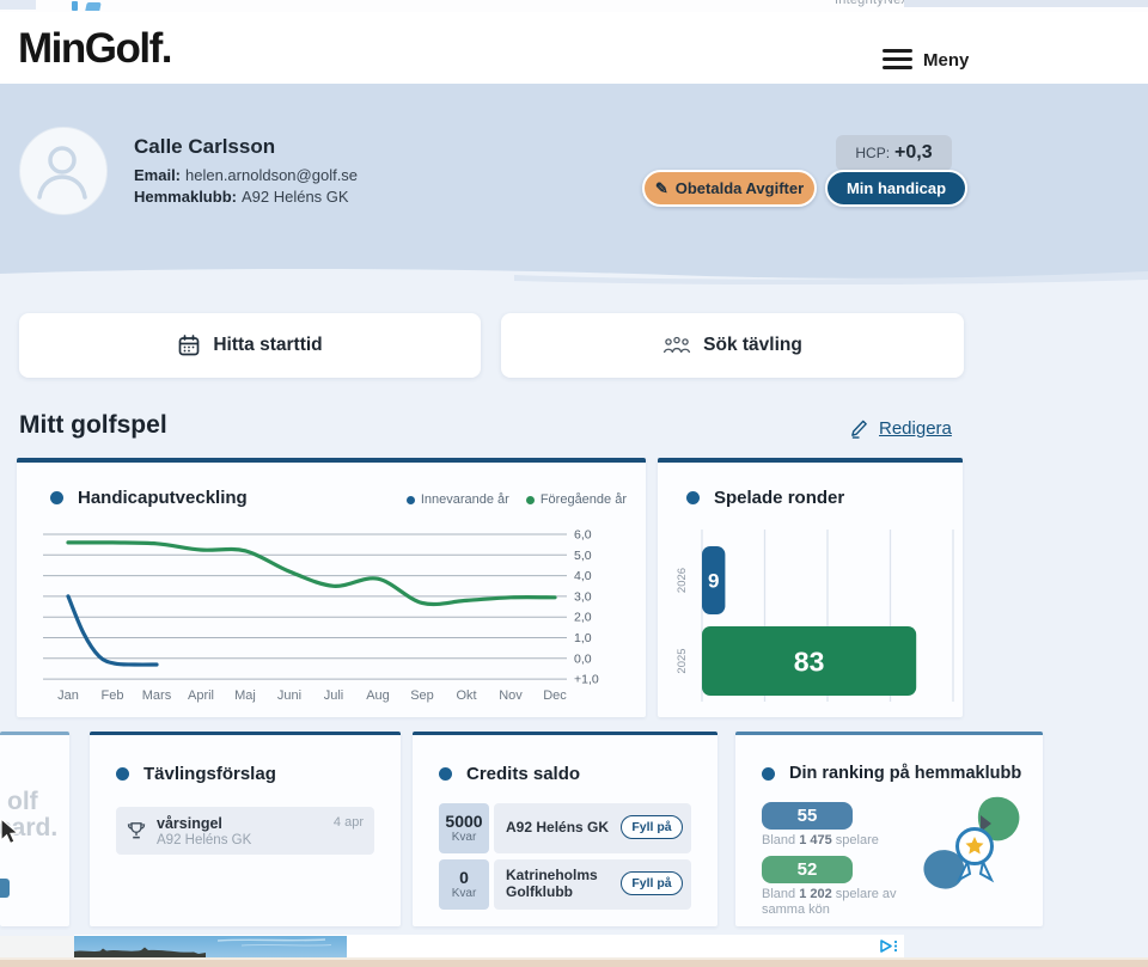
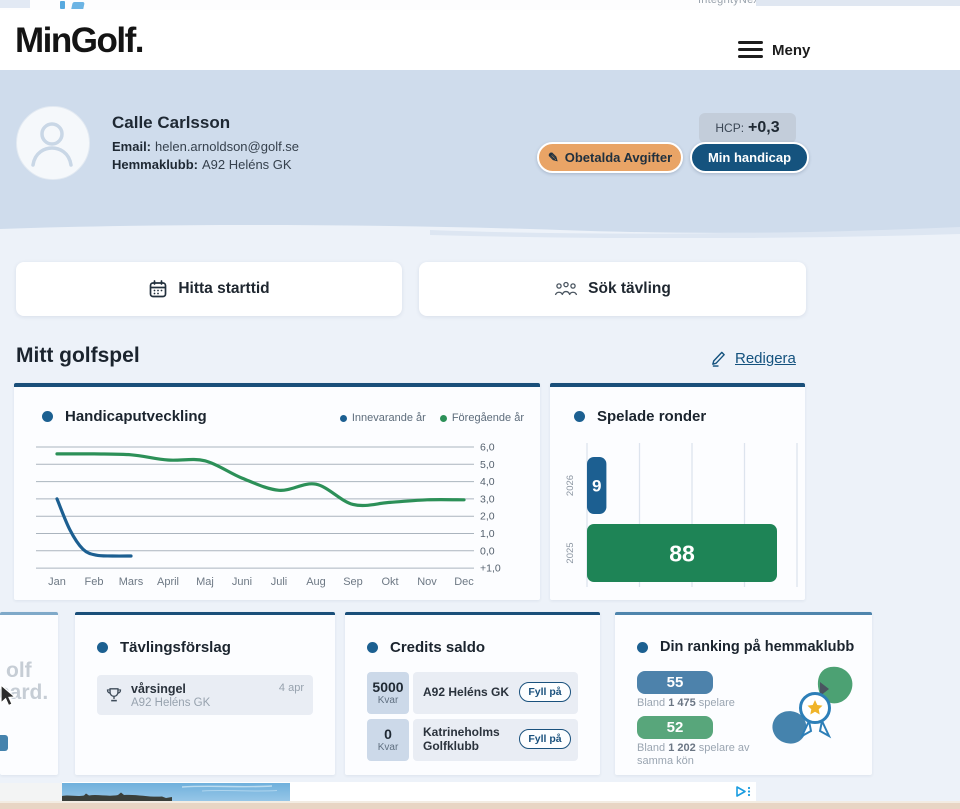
Spelade ronder/2025: 83 -> 88
